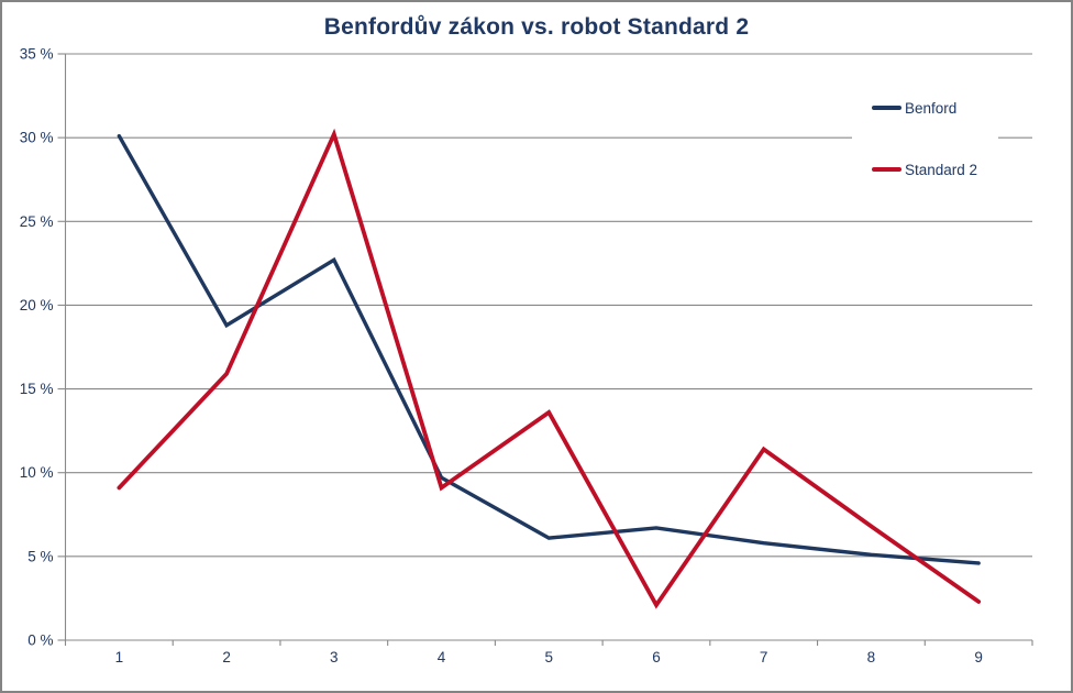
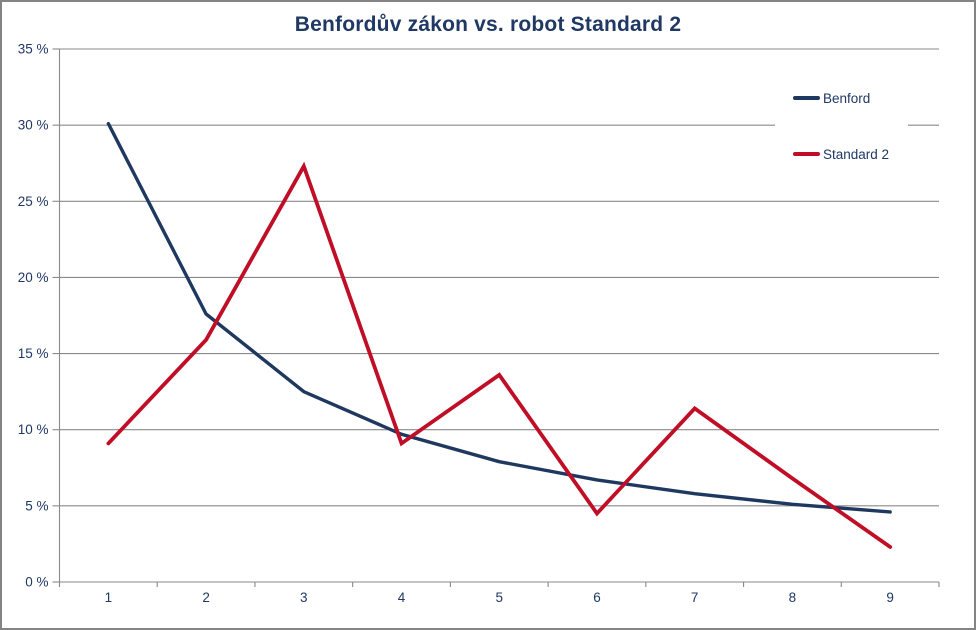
Benford/2: 18.8% -> 17.6%
Benford/3: 22.7% -> 12.5%
Standard 2/3: 30.2% -> 27.3%
Benford/5: 6.1% -> 7.9%
Standard 2/6: 2.1% -> 4.5%
